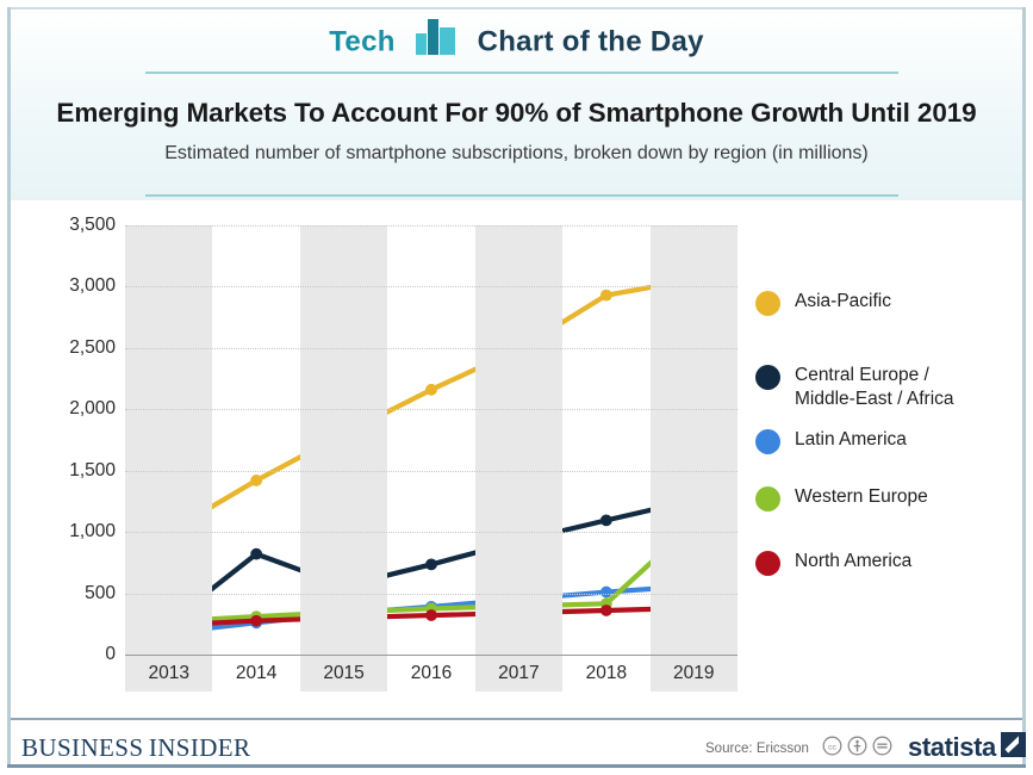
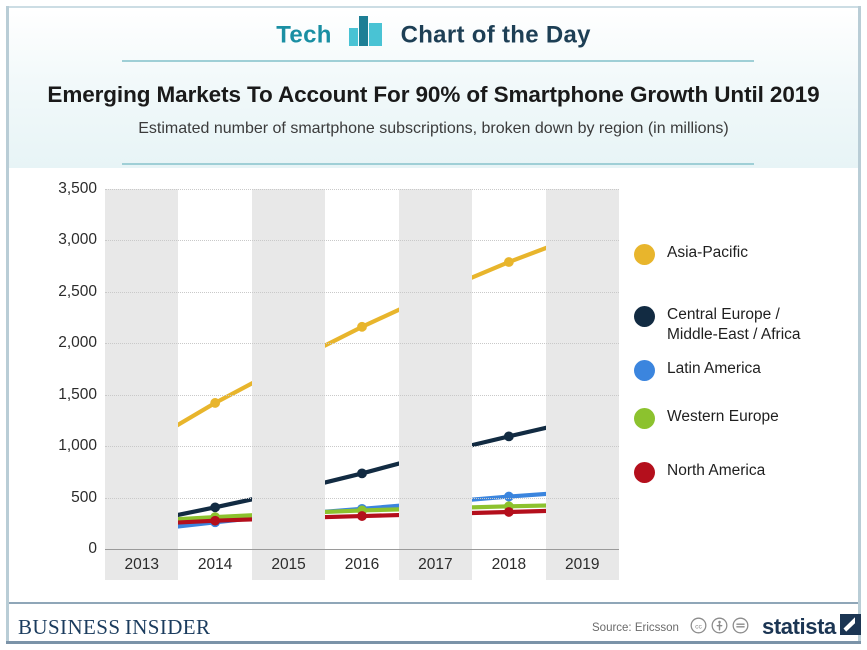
Central Europe / Middle-East / Africa/2014: 820 -> 400
Asia-Pacific/2018: 2930 -> 2790
Western Europe/2019: 1070 -> 430
